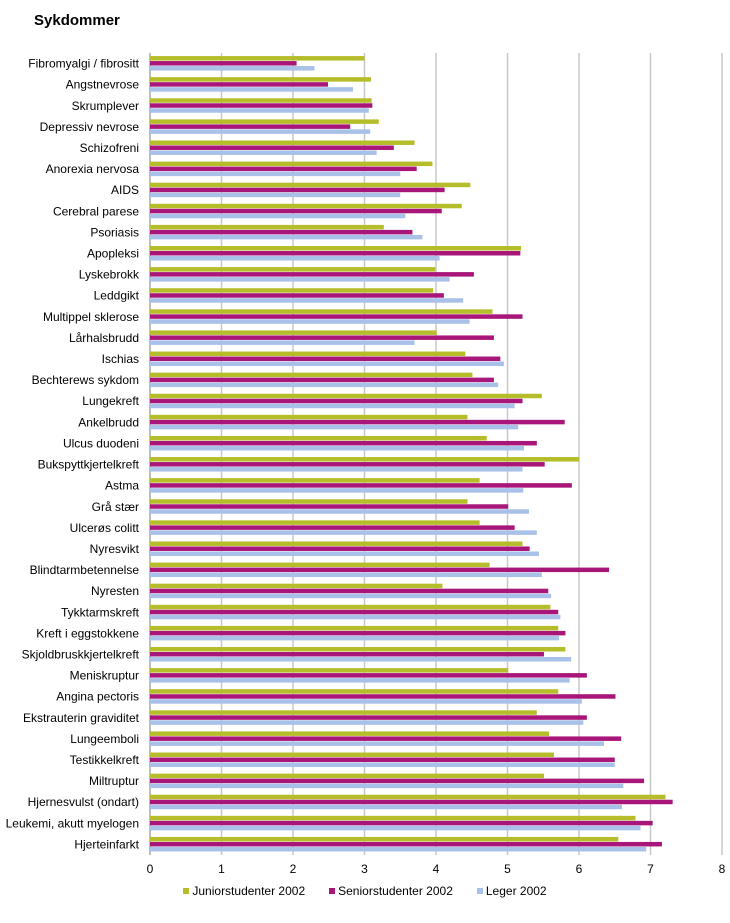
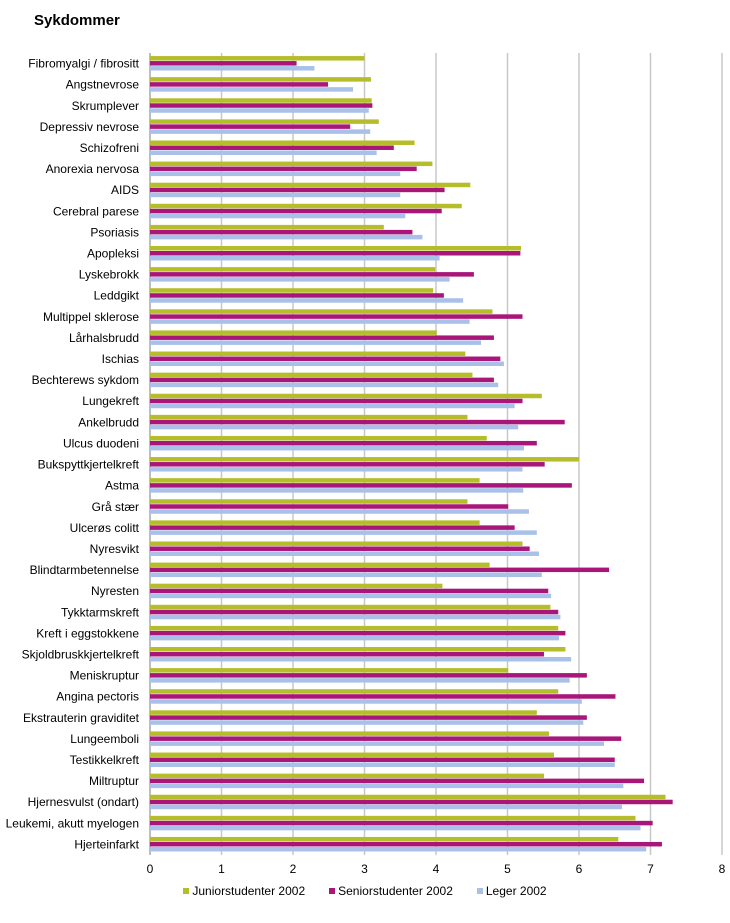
Leger 2002/Lårhalsbrudd: 3.7 -> 4.6
